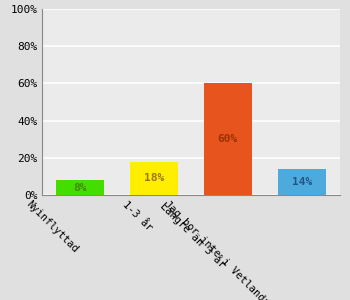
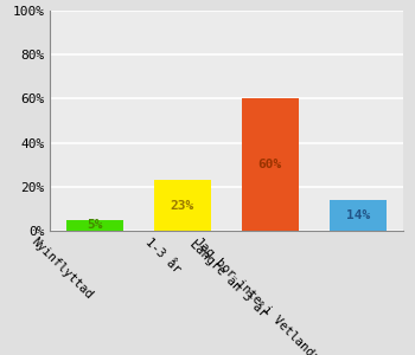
Nyinflyttad: 8% -> 5%
1-3 år: 18% -> 23%
